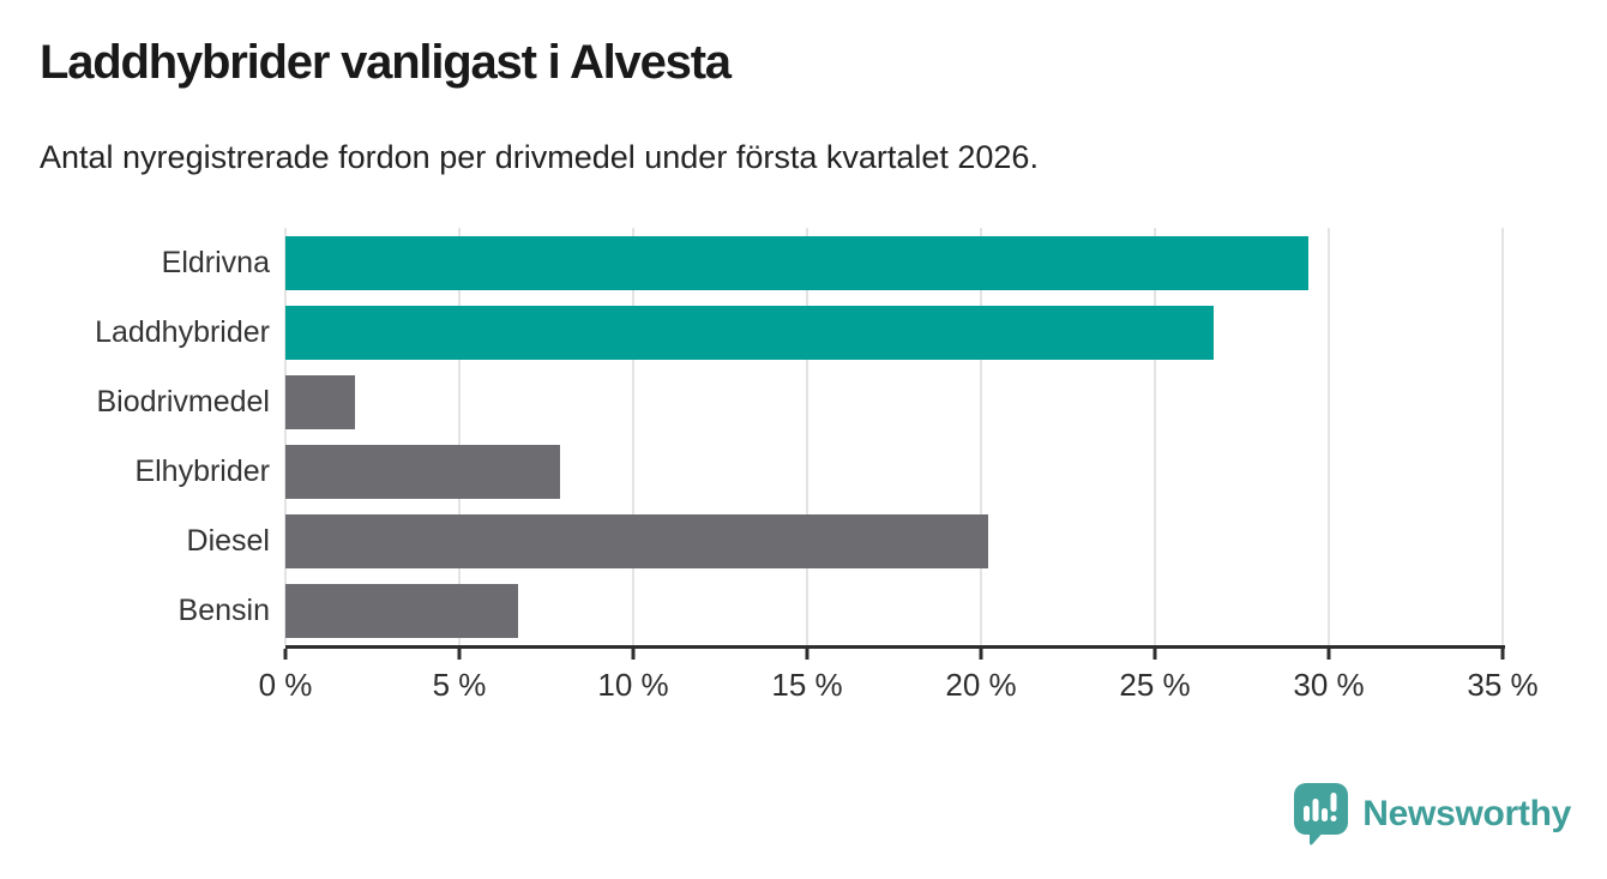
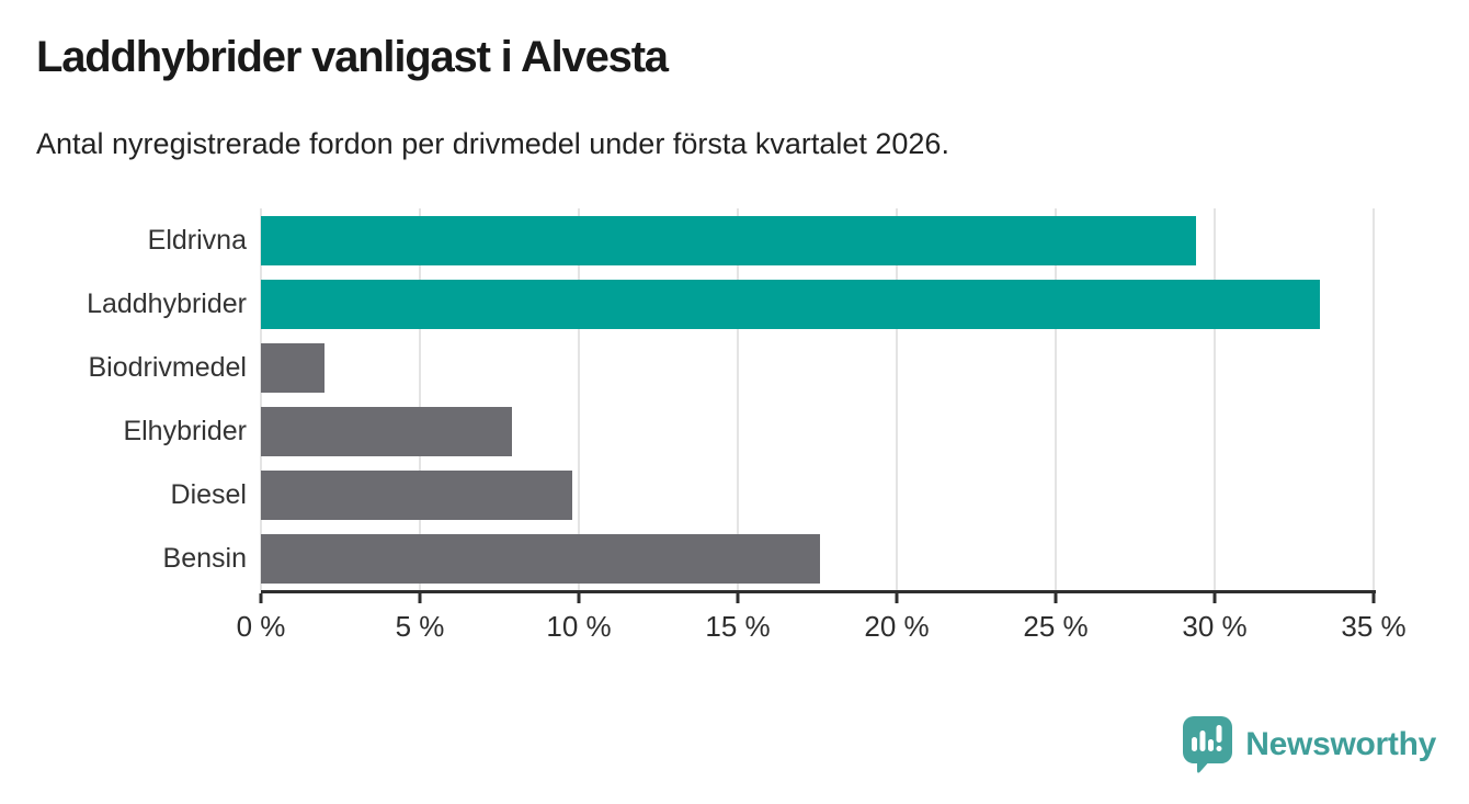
Laddhybrider: 26.7% -> 33.3%
Diesel: 20.2% -> 9.8%
Bensin: 6.7% -> 17.6%
